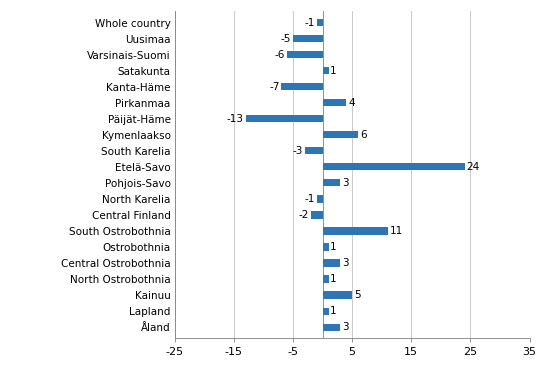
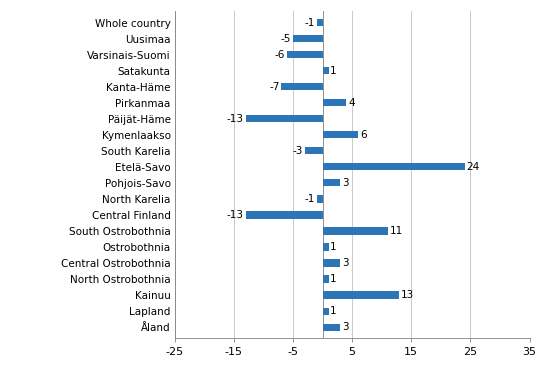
Central Finland: -2 -> -13
Kainuu: 5 -> 13
